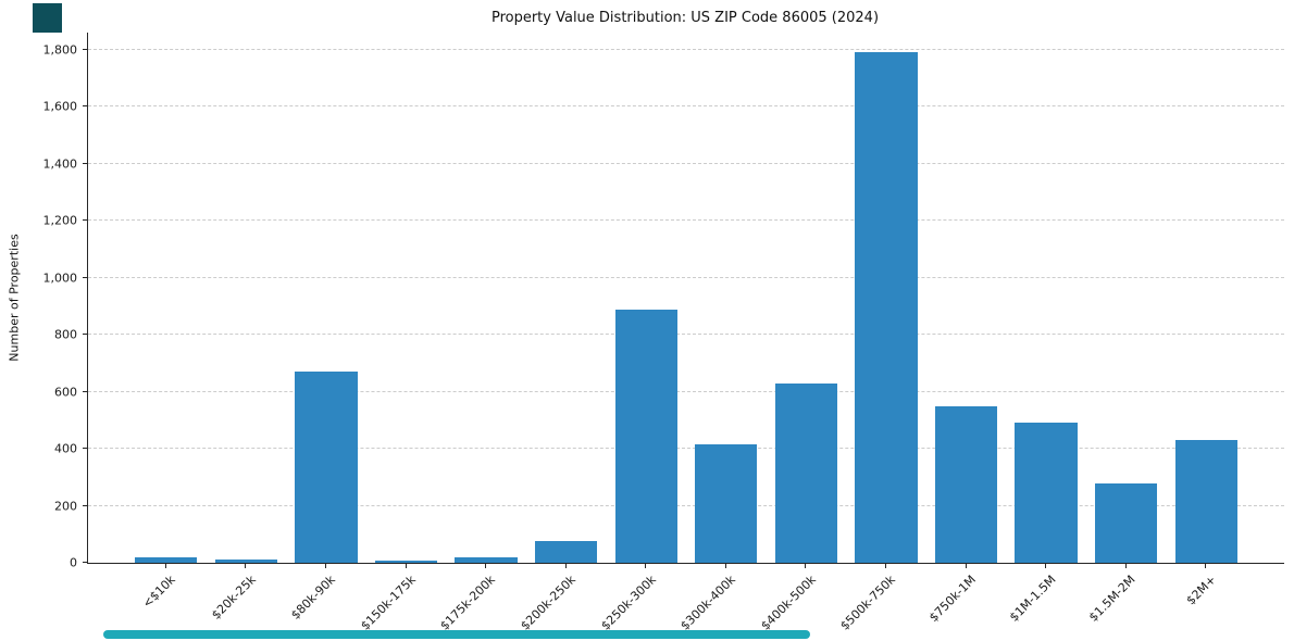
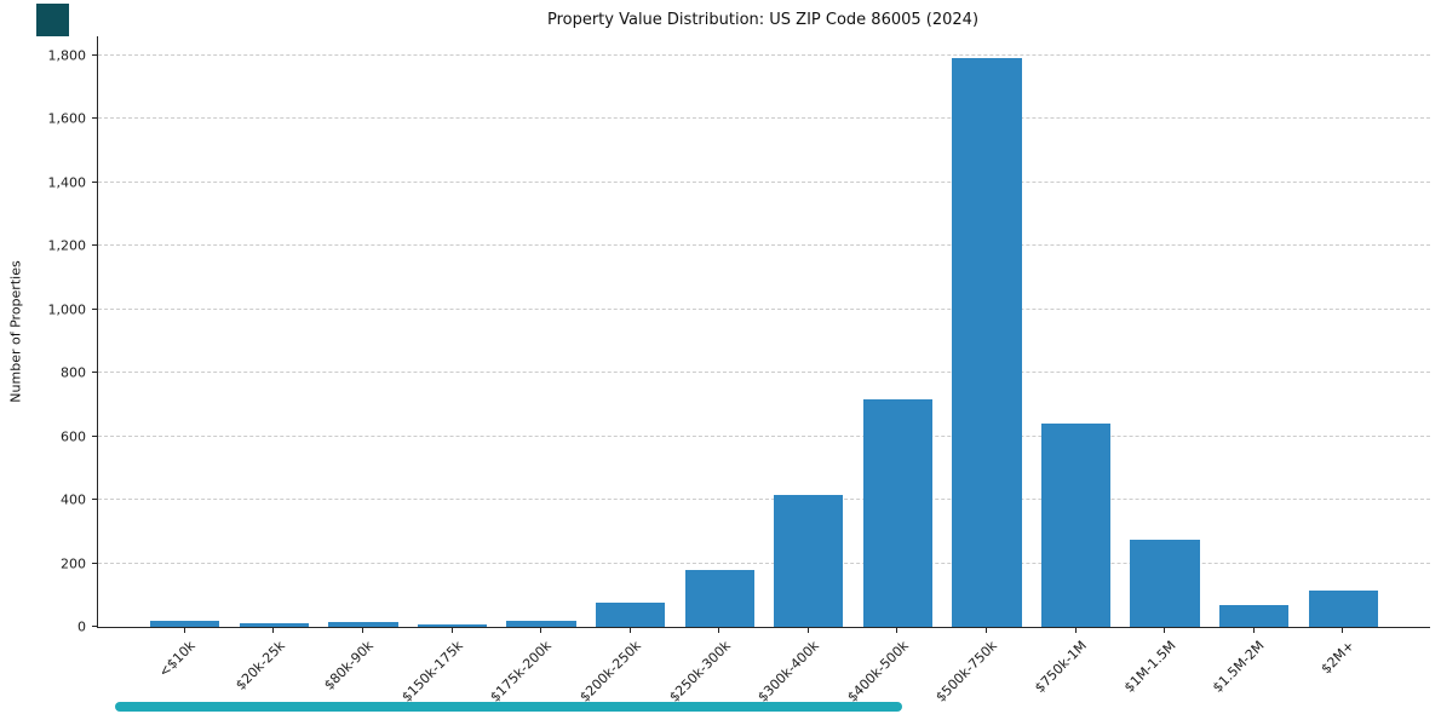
$80k-90k: 670 -> 20
$250k-300k: 890 -> 180
$400k-500k: 630 -> 720
$750k-1M: 550 -> 640
$1M-1.5M: 490 -> 280
$1.5M-2M: 280 -> 70
$2M+: 430 -> 120
